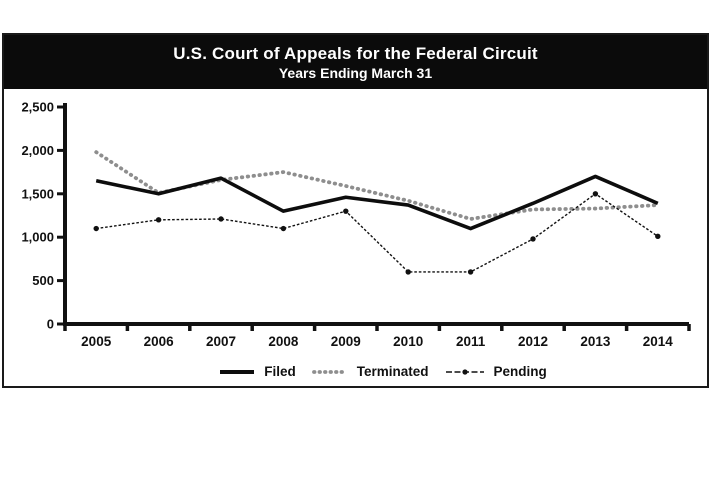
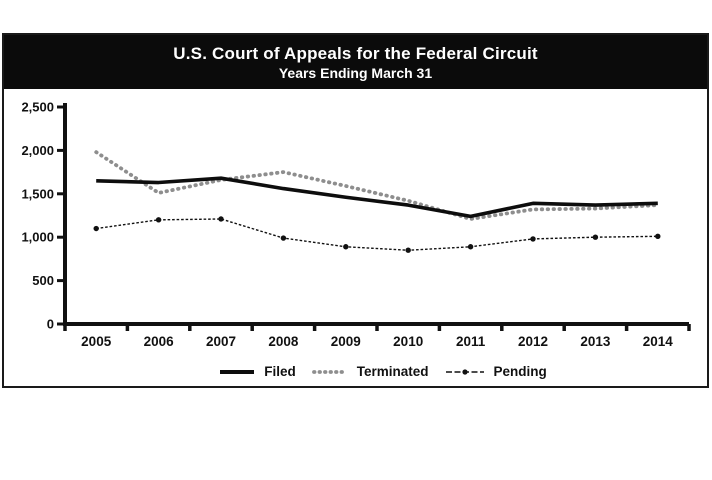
Filed/2006: 1500 -> 1600
Filed/2008: 1300 -> 1600
Pending/2008: 1100 -> 1000
Pending/2009: 1300 -> 900
Pending/2010: 600 -> 800
Filed/2011: 1100 -> 1200
Pending/2011: 600 -> 900
Filed/2013: 1700 -> 1400
Pending/2013: 1500 -> 1000
